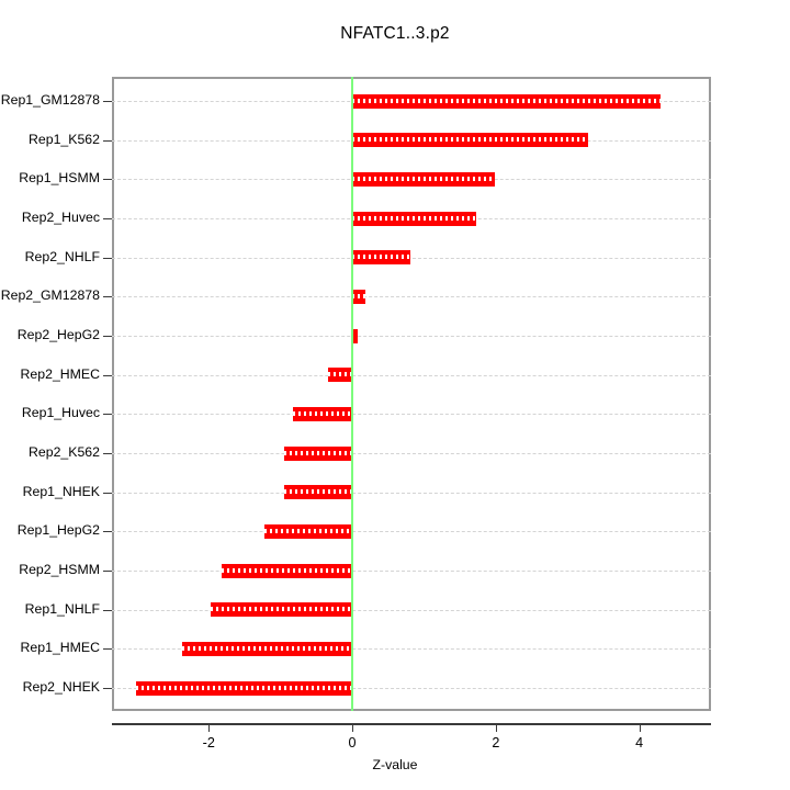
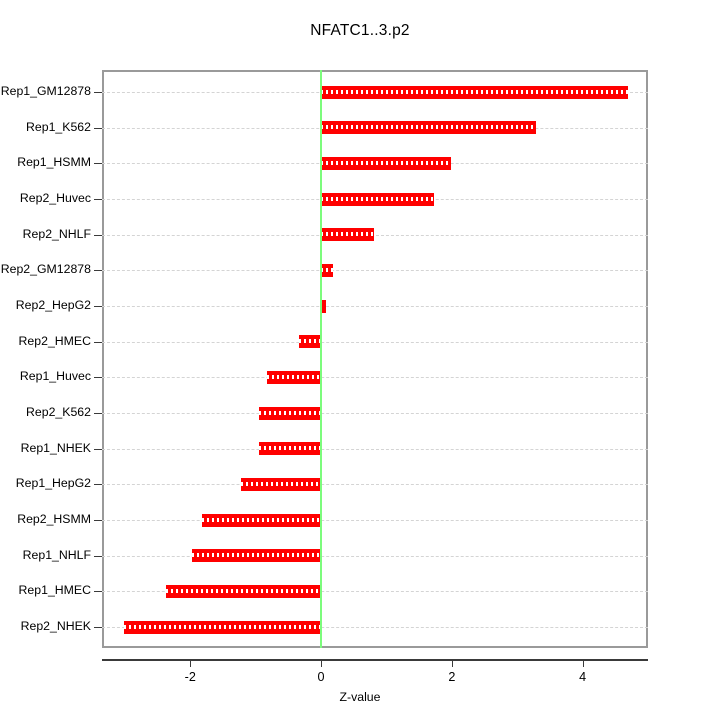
Rep1_GM12878: 4.3 -> 4.7
